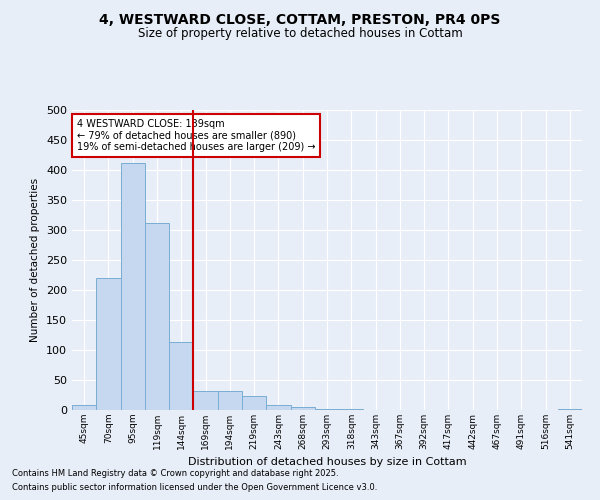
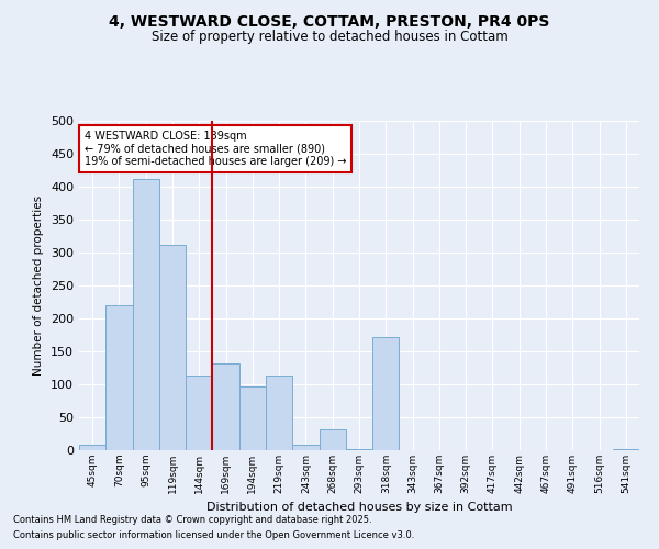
169sqm: 31 -> 132
194sqm: 31 -> 96
219sqm: 24 -> 114
268sqm: 5 -> 32
318sqm: 1 -> 172
